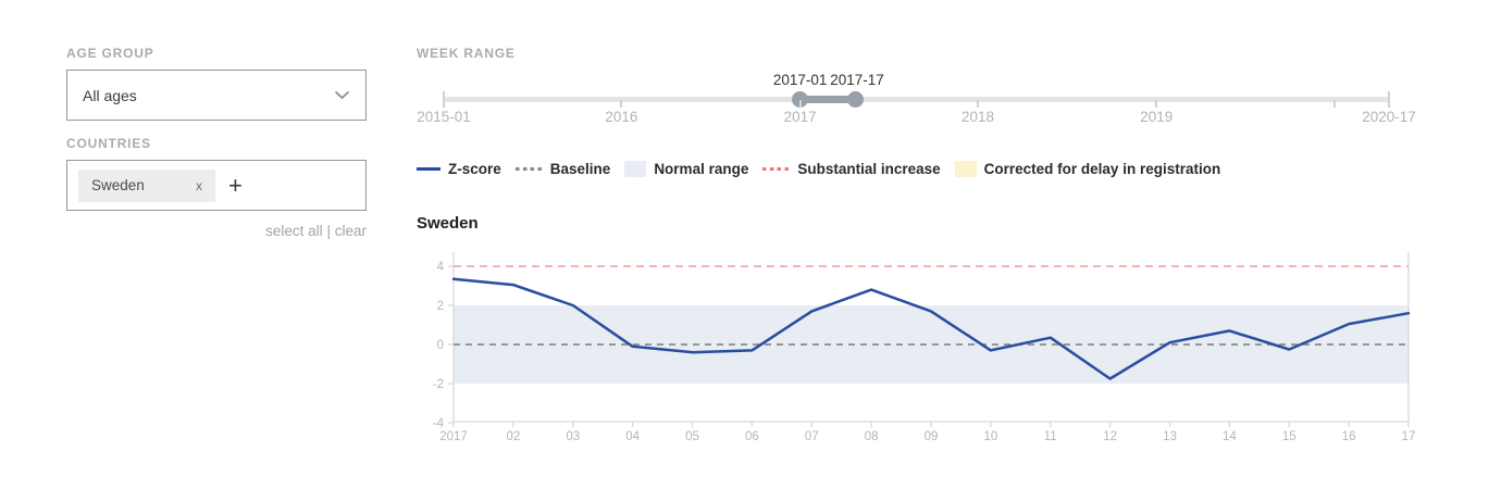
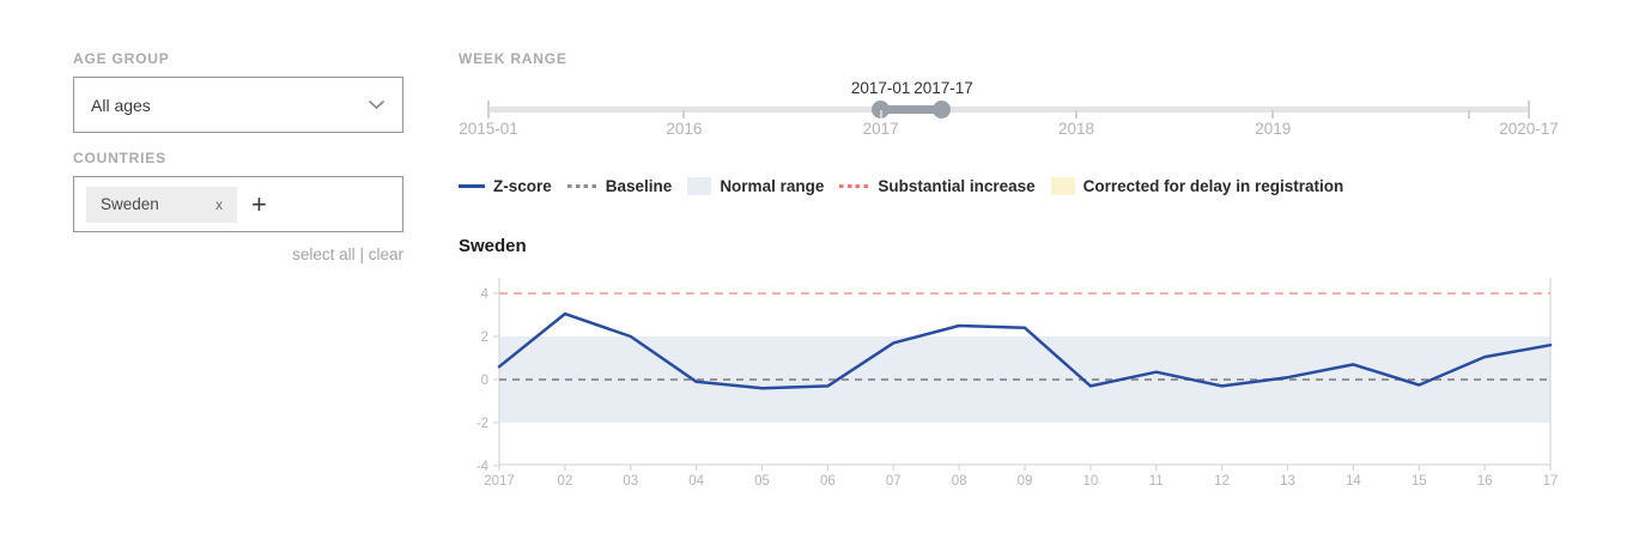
2017: 3.4 -> 0.6
08: 2.8 -> 2.5
09: 1.7 -> 2.4
12: -1.8 -> -0.3
